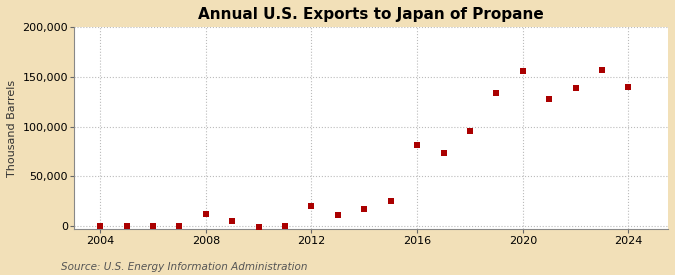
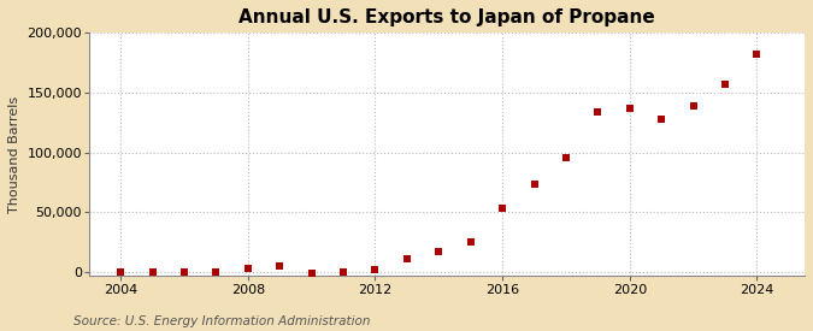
2008: 12,000 -> 4,000
2012: 20,000 -> 2,000
2016: 82,000 -> 53,000
2020: 156,000 -> 137,000
2024: 140,000 -> 182,000
